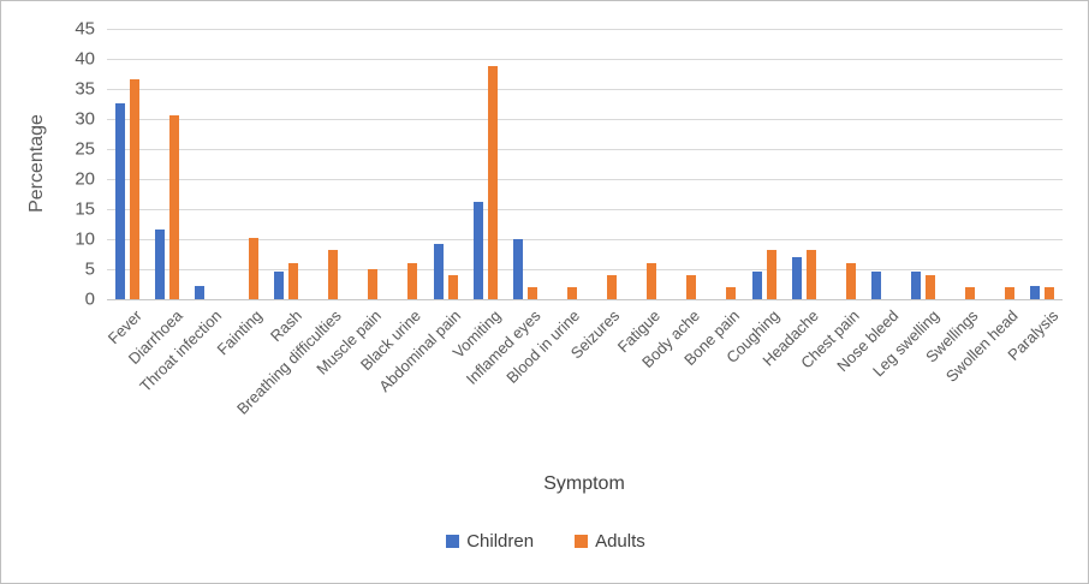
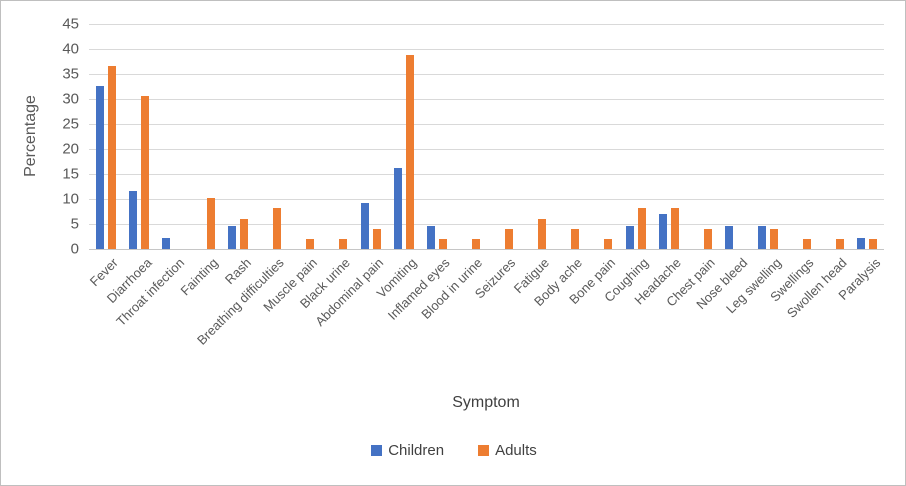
Adults/Muscle pain: 5 -> 2
Adults/Black urine: 6 -> 2
Children/Inflamed eyes: 10 -> 5
Adults/Chest pain: 6 -> 4
